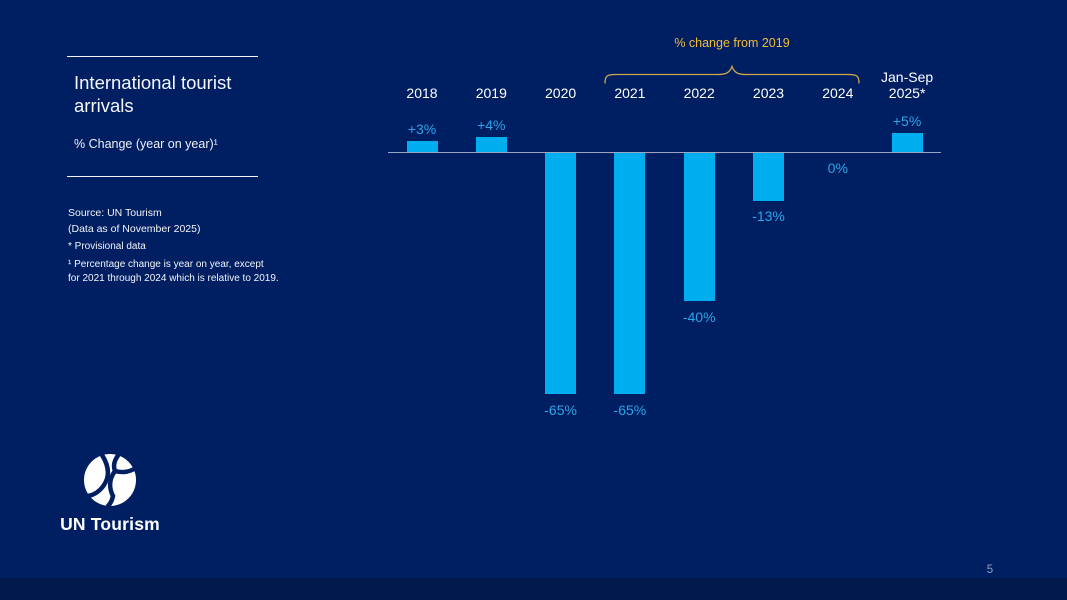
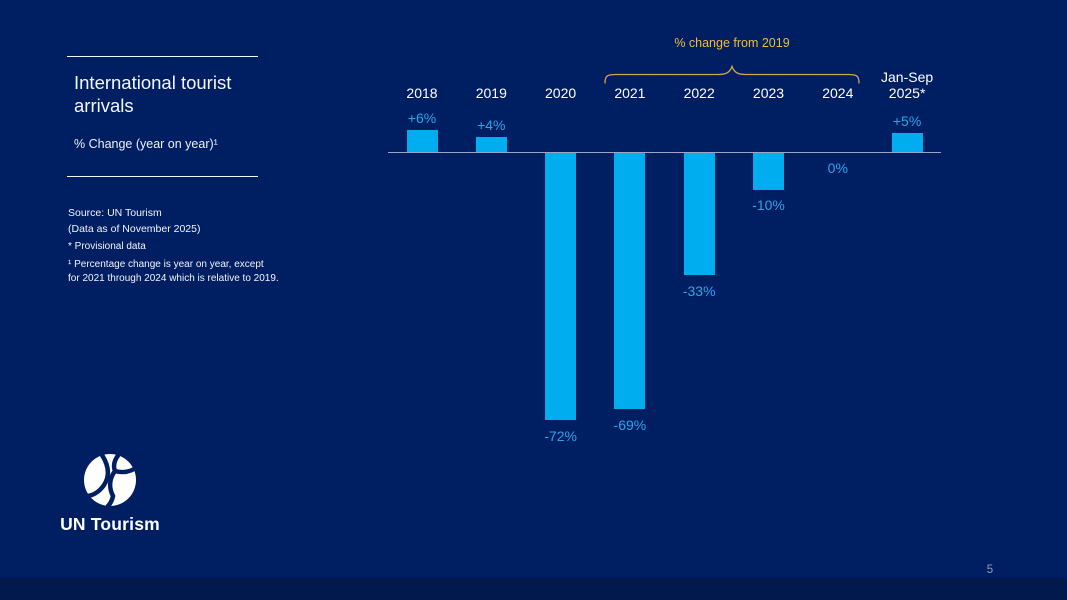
2018: +3% -> +6%
2020: -65% -> -72%
2021: -65% -> -69%
2022: -40% -> -33%
2023: -13% -> -10%
